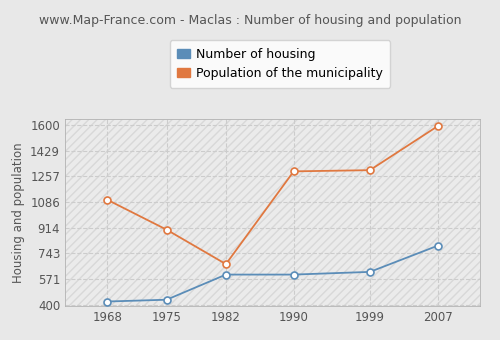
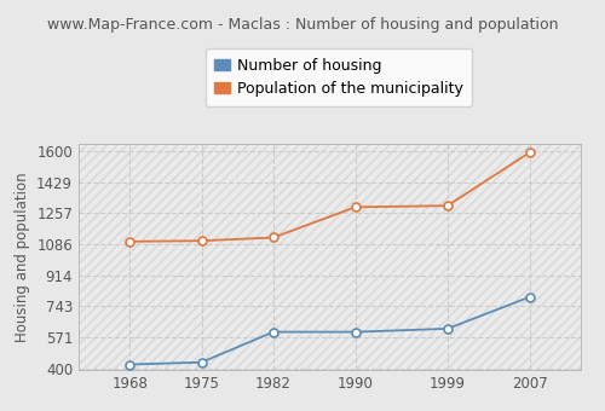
Population of the municipality/1975: 900 -> 1100
Population of the municipality/1982: 670 -> 1120
